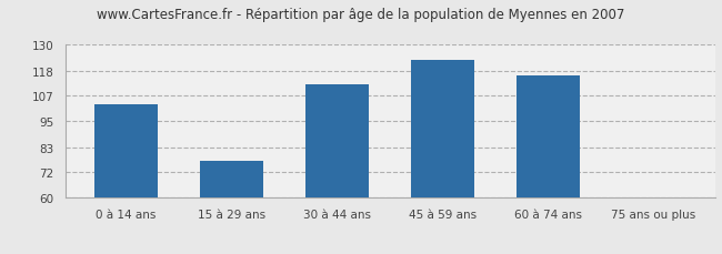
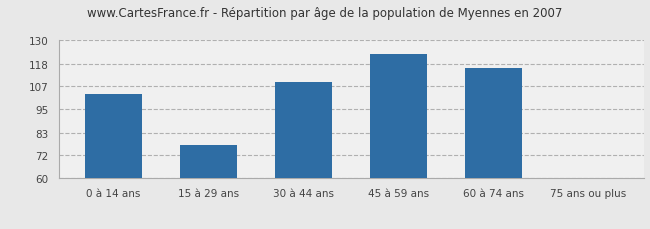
30 à 44 ans: 112 -> 109
